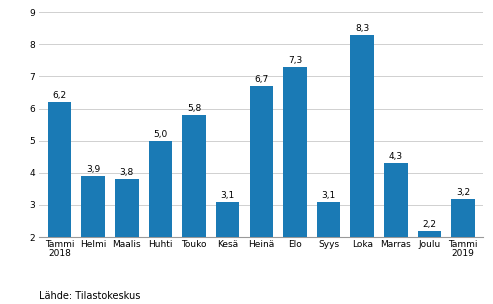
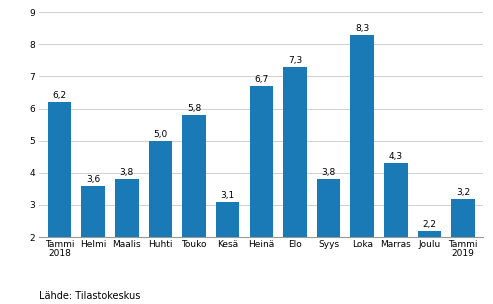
Helmi: 3,9 -> 3,6
Syys: 3,1 -> 3,8
